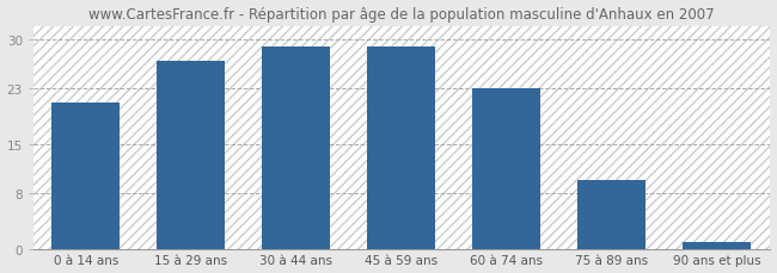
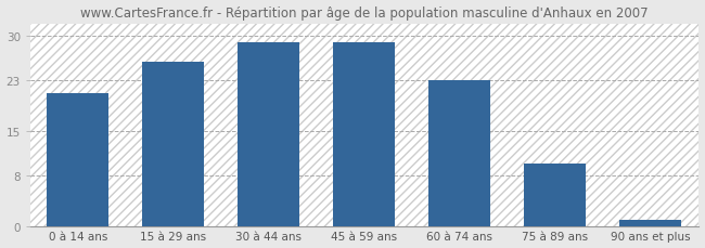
15 à 29 ans: 27 -> 26
